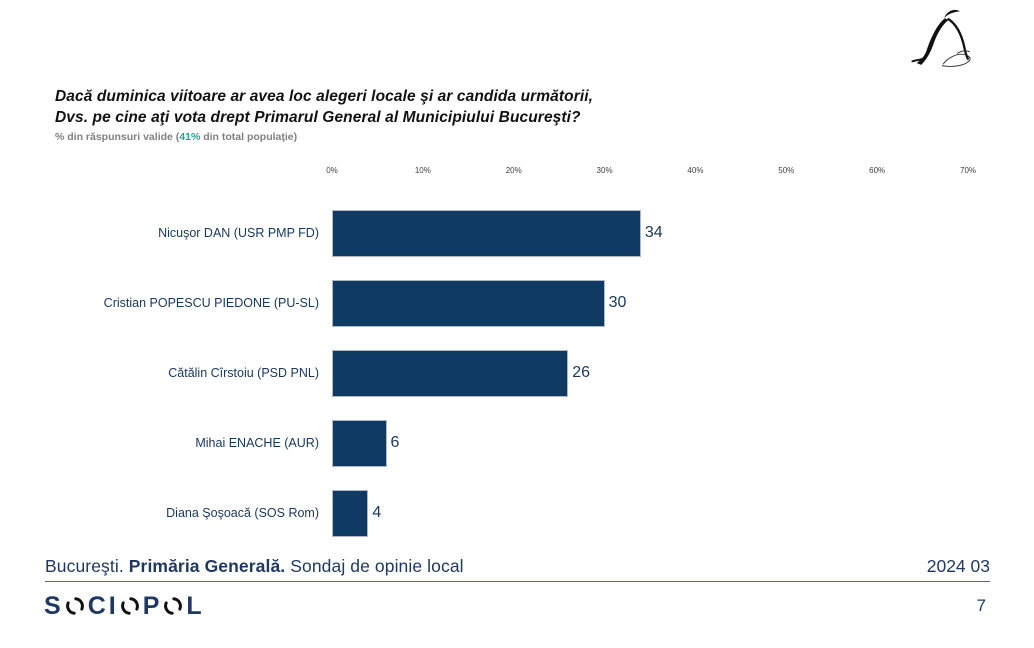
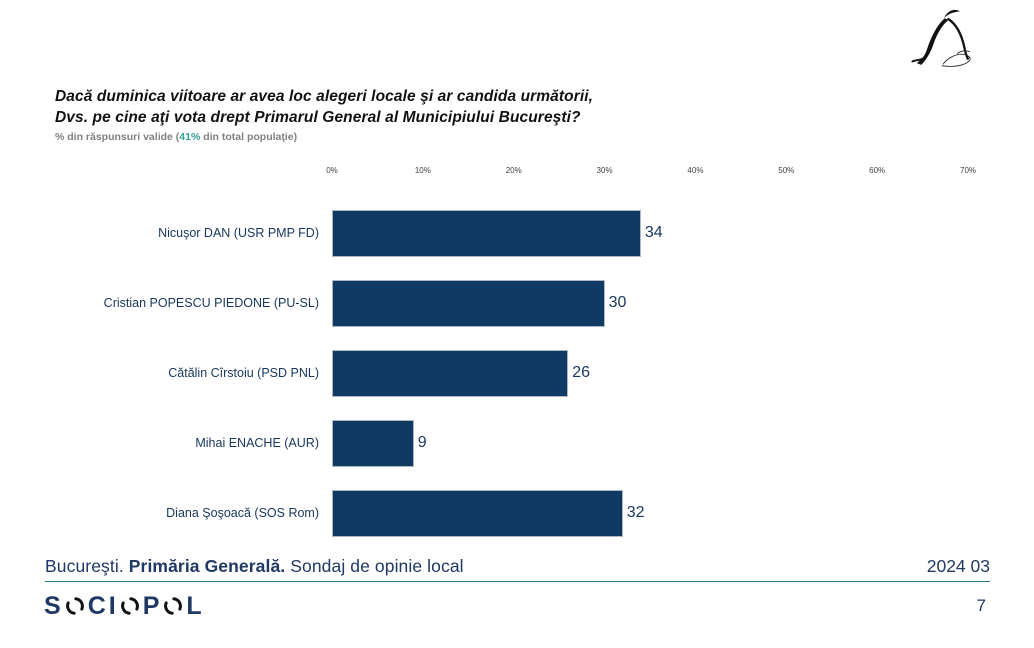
Mihai ENACHE (AUR): 6 -> 9
Diana Şoşoacă (SOS Rom): 4 -> 32
